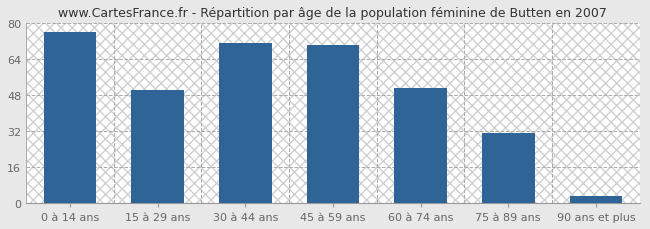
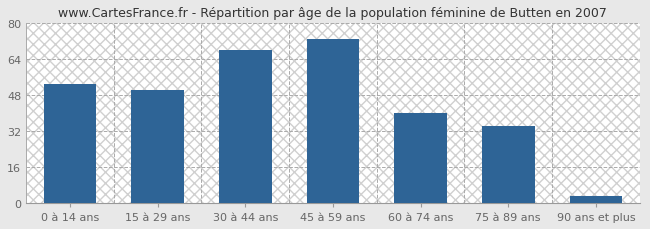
0 à 14 ans: 76 -> 53
30 à 44 ans: 71 -> 68
45 à 59 ans: 70 -> 73
60 à 74 ans: 51 -> 40
75 à 89 ans: 31 -> 34
